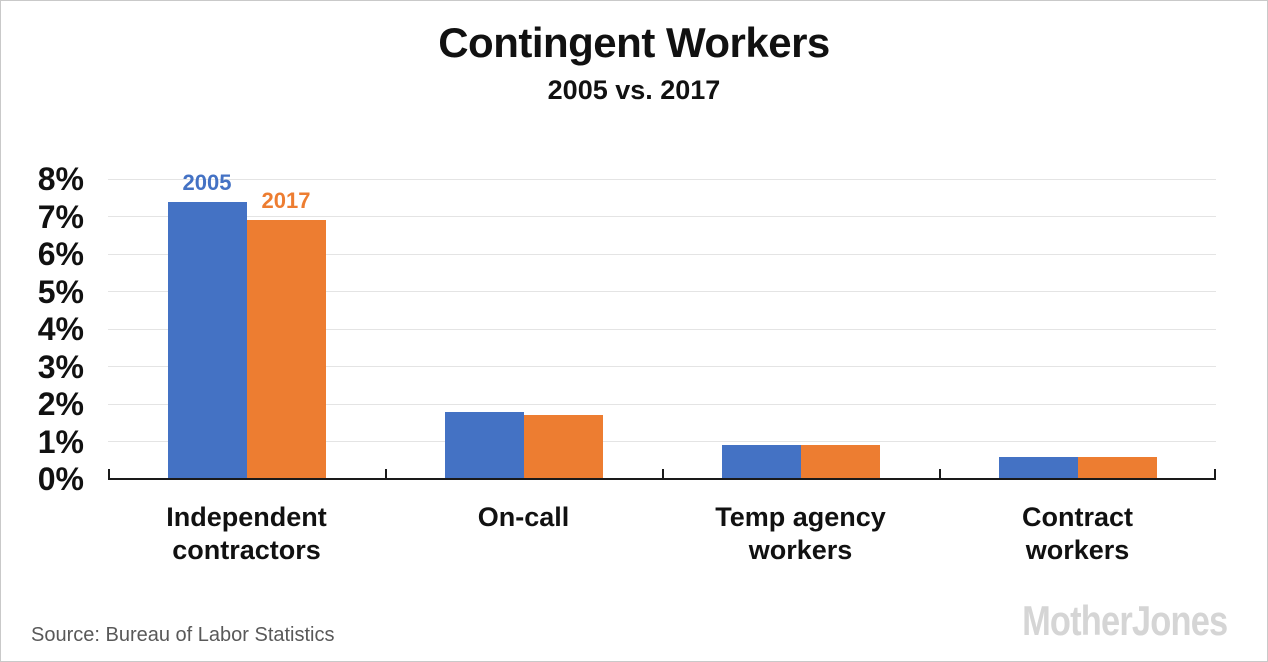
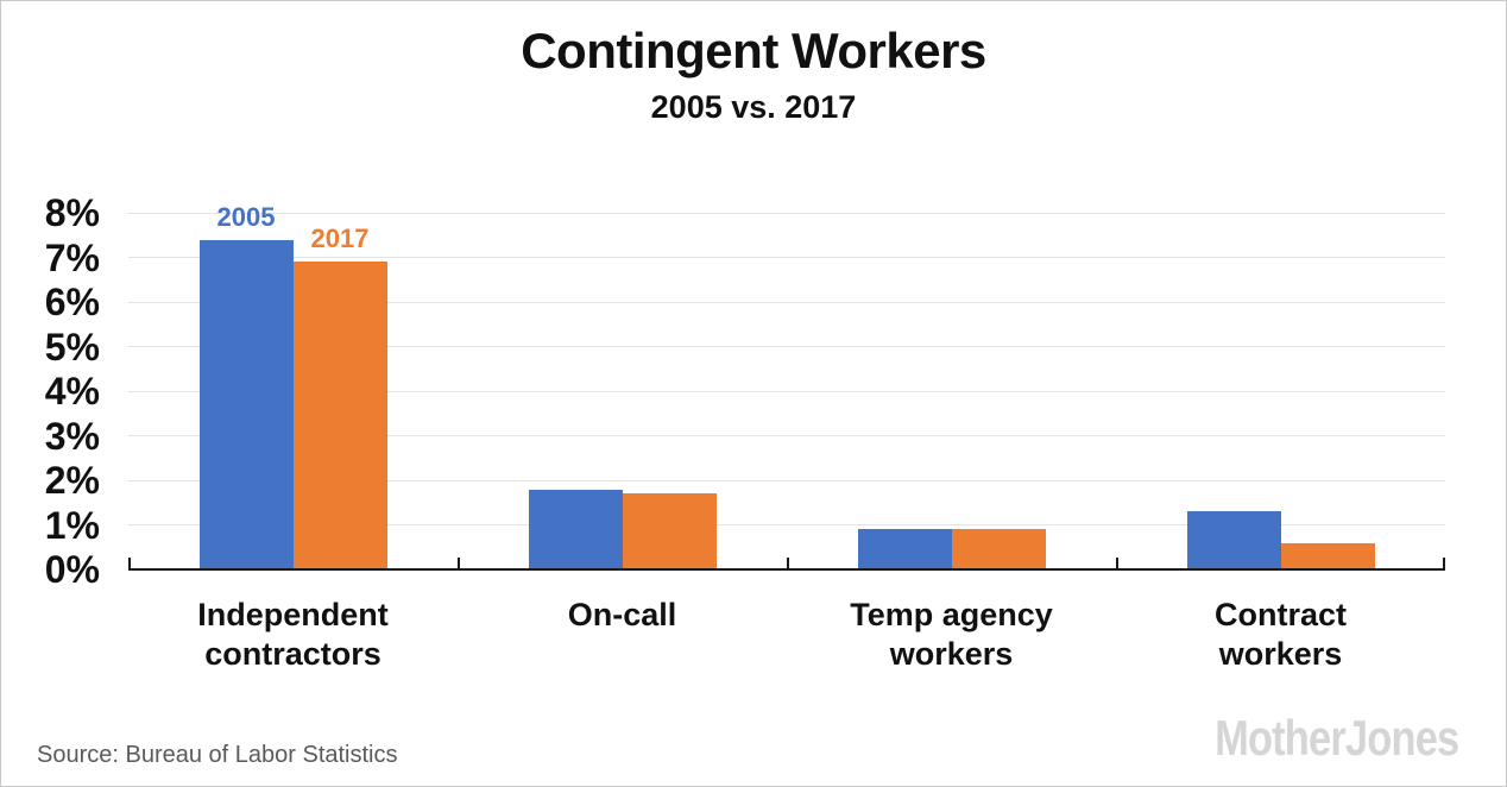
2005/Contract workers: 0.6% -> 1.3%
